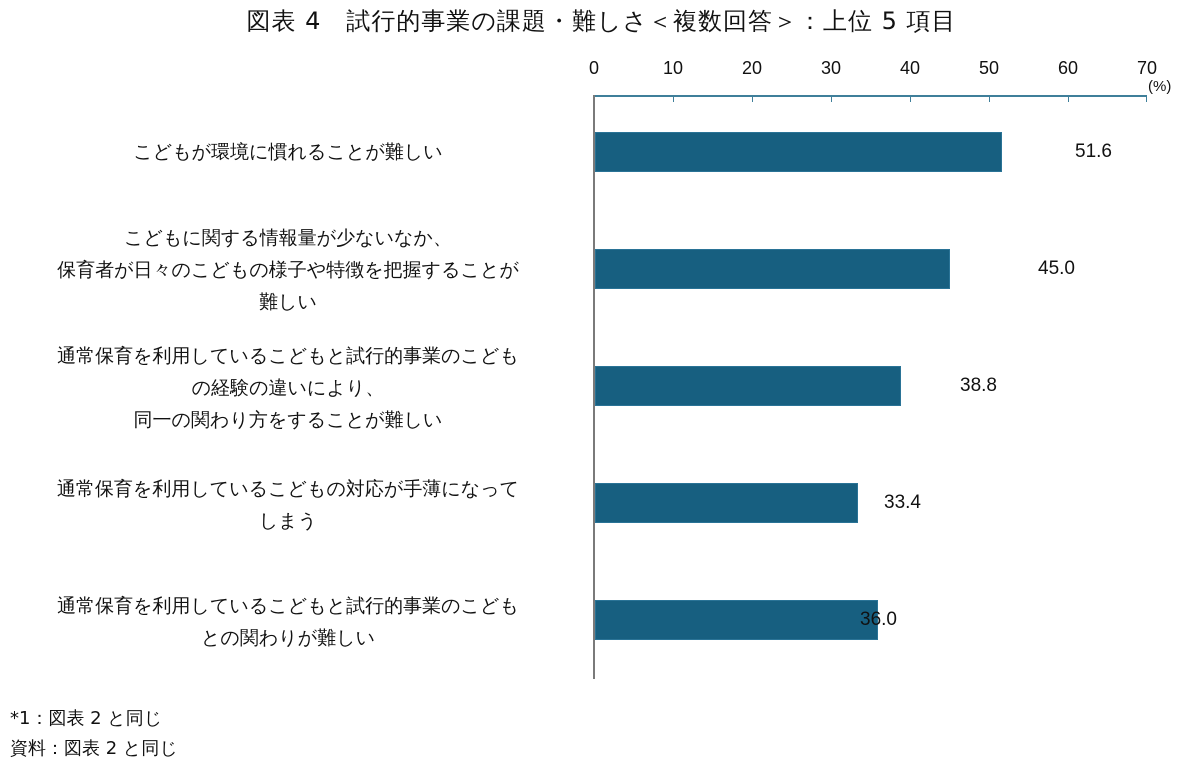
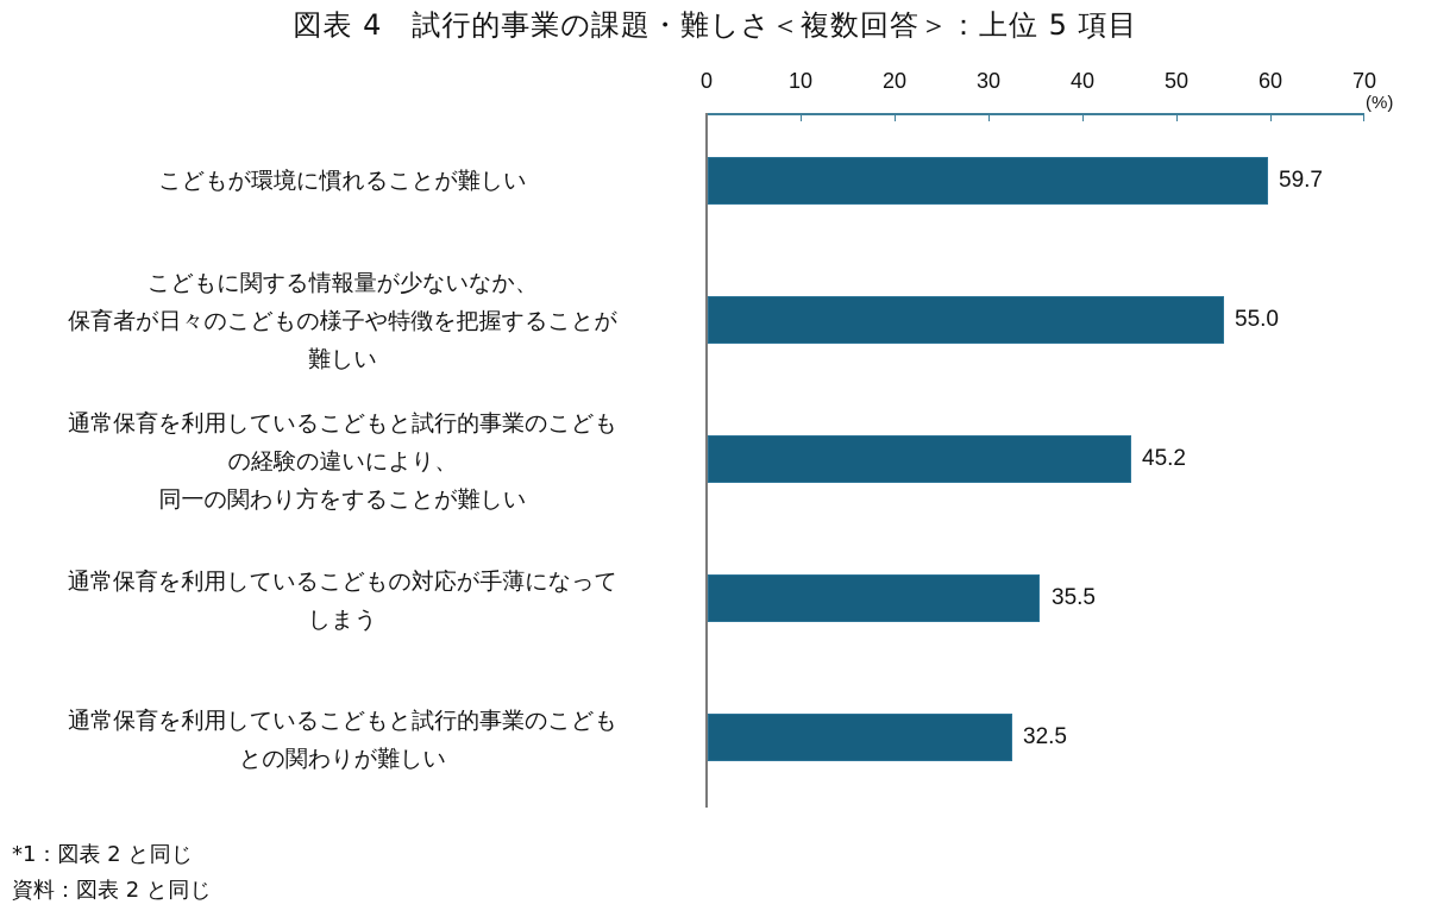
こどもが環境に慣れることが難しい: 51.6 -> 59.7
こどもに関する情報量が少ないなか、 保育者が日々のこどもの様子や特徴を把握することが 難しい: 45.0 -> 55.0
通常保育を利用しているこどもと試行的事業のこども の経験の違いにより、 同一の関わり方をすることが難しい: 38.8 -> 45.2
通常保育を利用しているこどもの対応が手薄になって しまう: 33.4 -> 35.5
通常保育を利用しているこどもと試行的事業のこども との関わりが難しい: 36.0 -> 32.5
